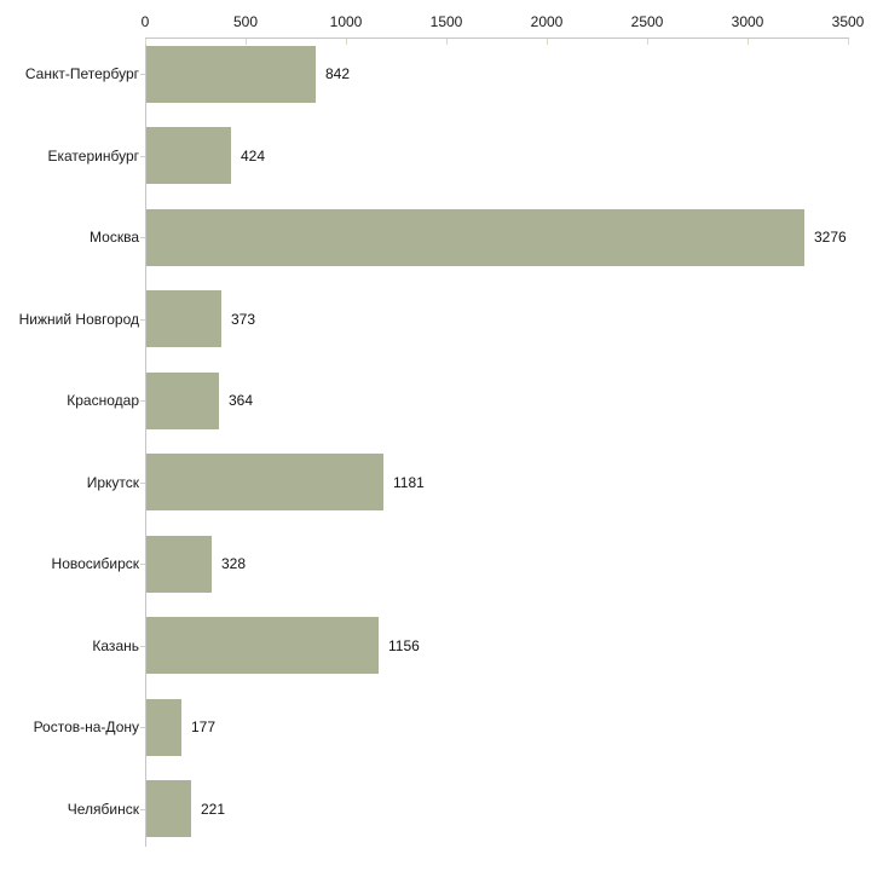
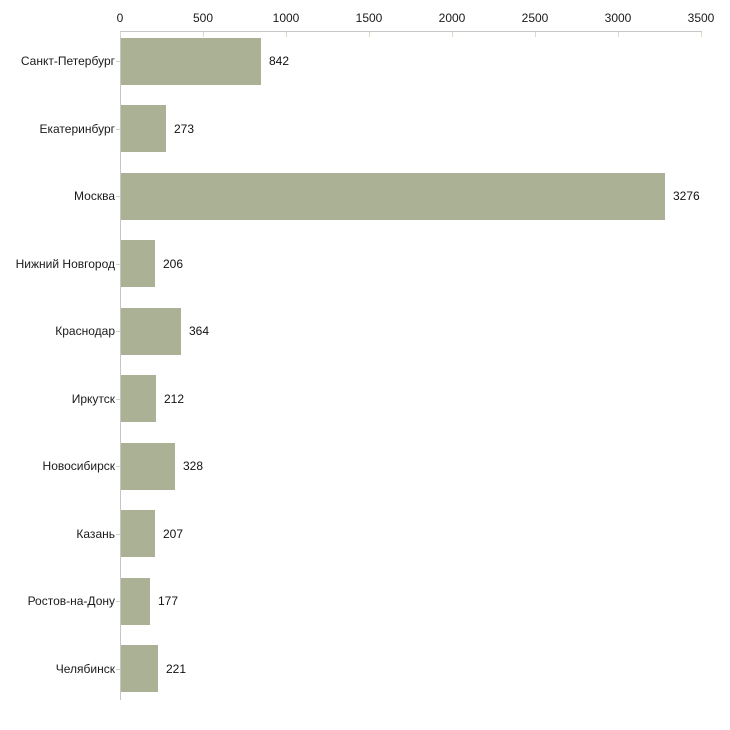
Екатеринбург: 424 -> 273
Нижний Новгород: 373 -> 206
Иркутск: 1181 -> 212
Казань: 1156 -> 207
